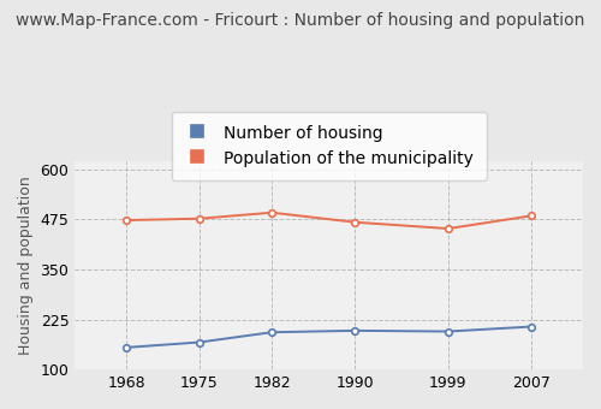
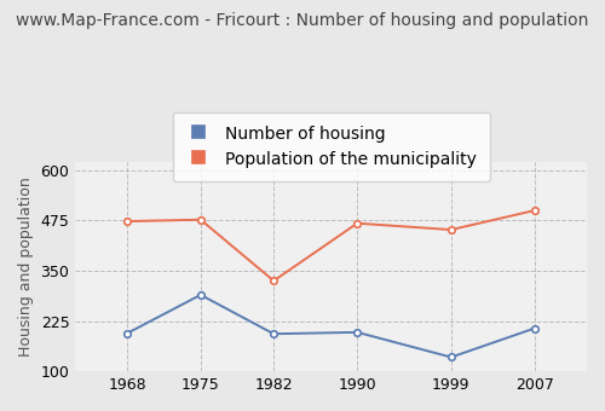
Number of housing/1968: 155 -> 195
Number of housing/1975: 168 -> 290
Population of the municipality/1982: 492 -> 325
Number of housing/1999: 195 -> 135
Population of the municipality/2007: 484 -> 500
